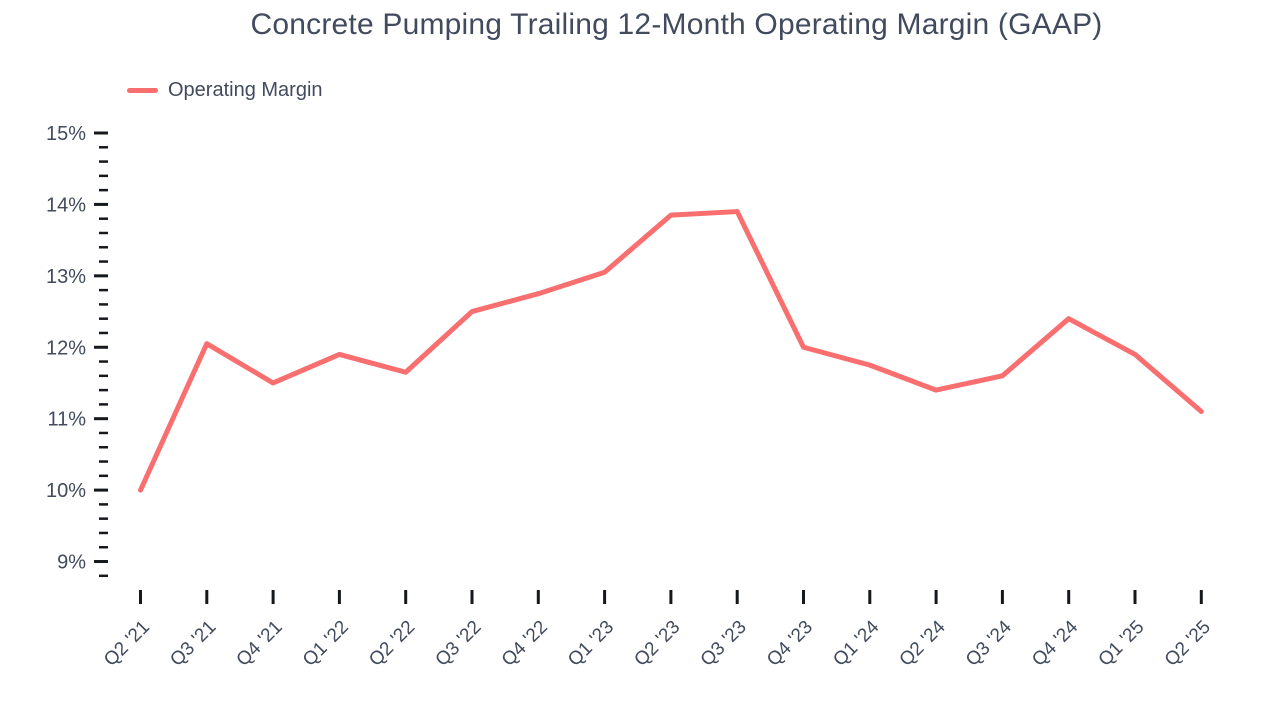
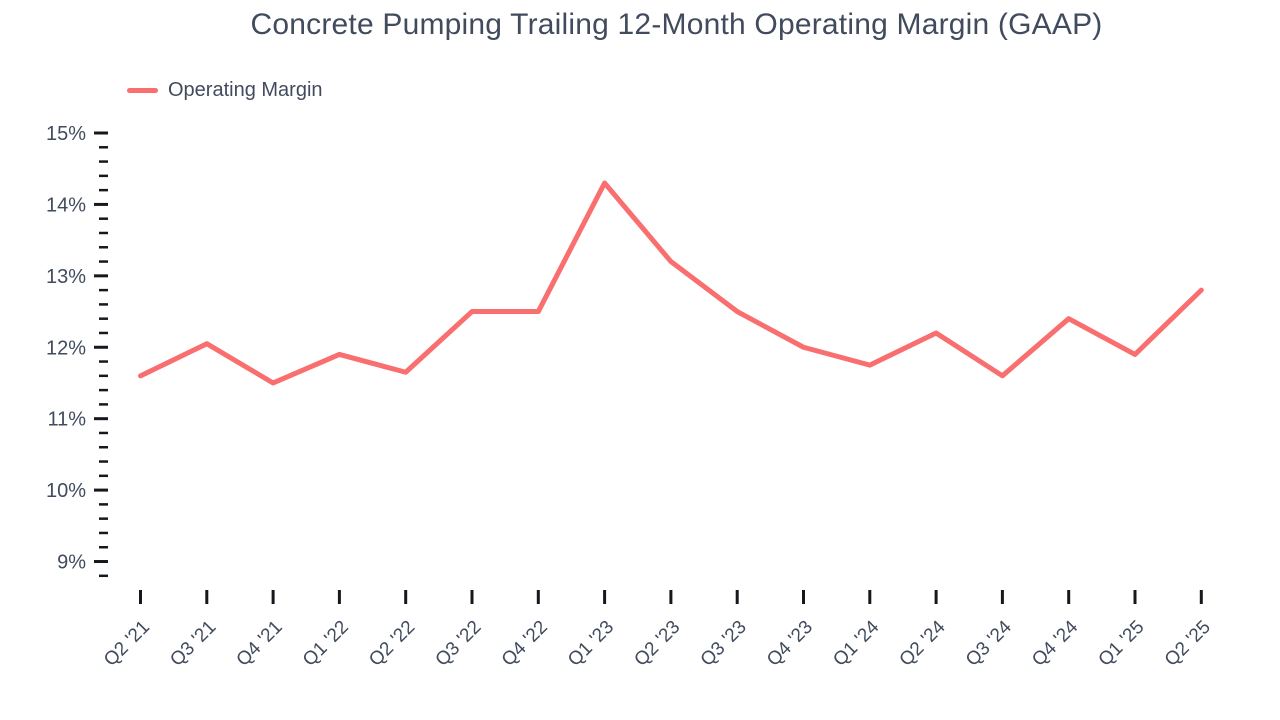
Q2 '21: 10.0% -> 11.6%
Q4 '22: 12.8% -> 12.5%
Q1 '23: 13.1% -> 14.3%
Q2 '23: 13.8% -> 13.2%
Q3 '23: 13.9% -> 12.5%
Q2 '24: 11.4% -> 12.2%
Q2 '25: 11.1% -> 12.8%
